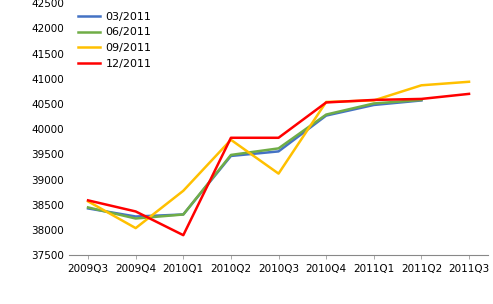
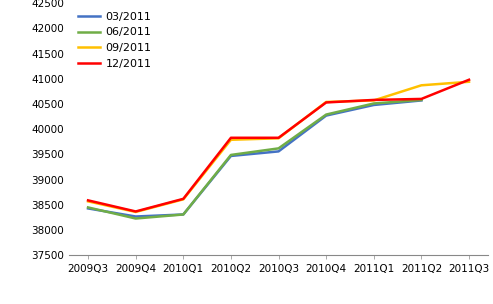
09/2011/2009Q4: 38040 -> 38360
09/2011/2010Q1: 38780 -> 38610
12/2011/2010Q1: 37900 -> 38620
09/2011/2010Q3: 39120 -> 39820
12/2011/2011Q3: 40700 -> 40980
